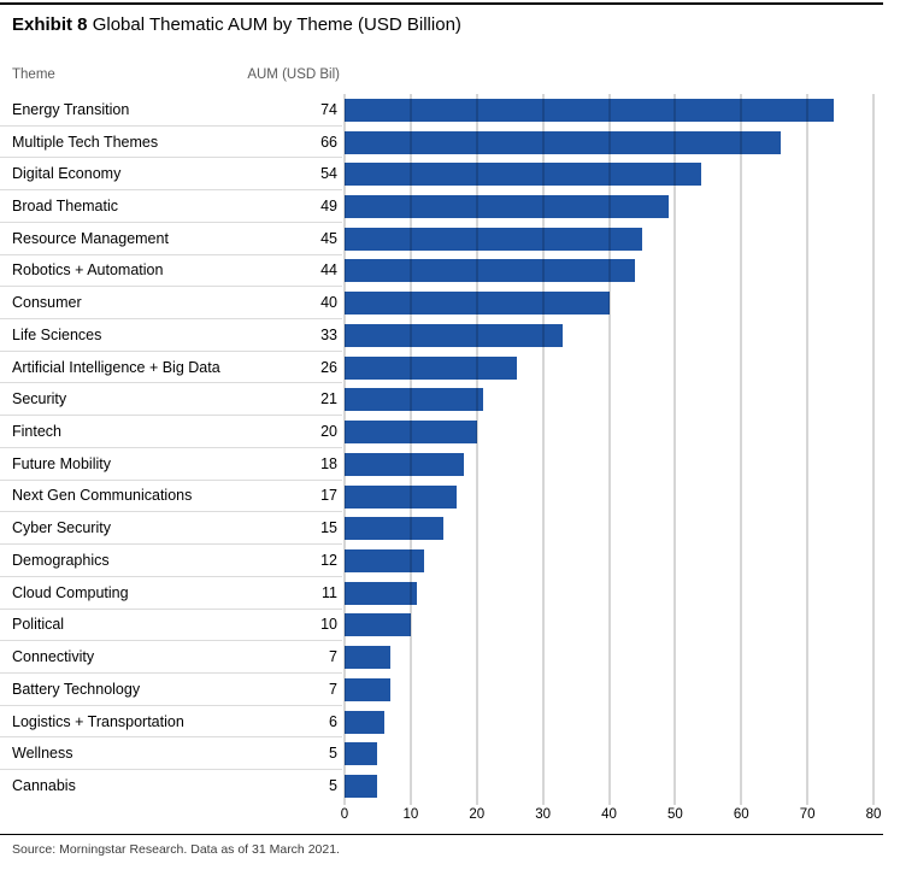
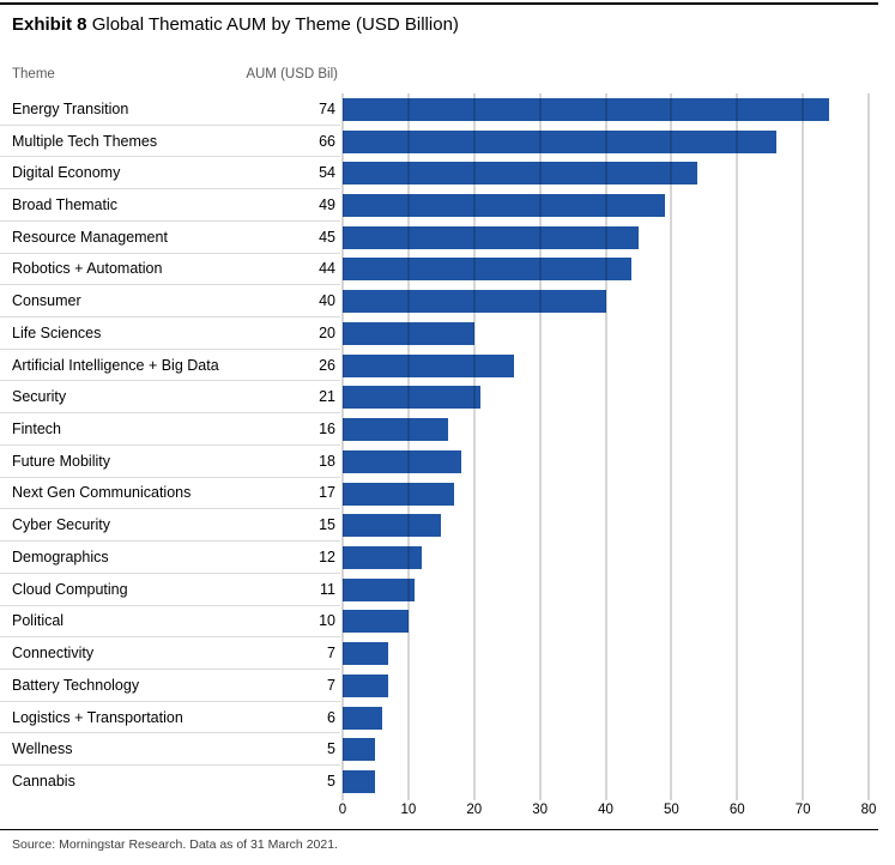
Life Sciences: 33 -> 20
Fintech: 20 -> 16
